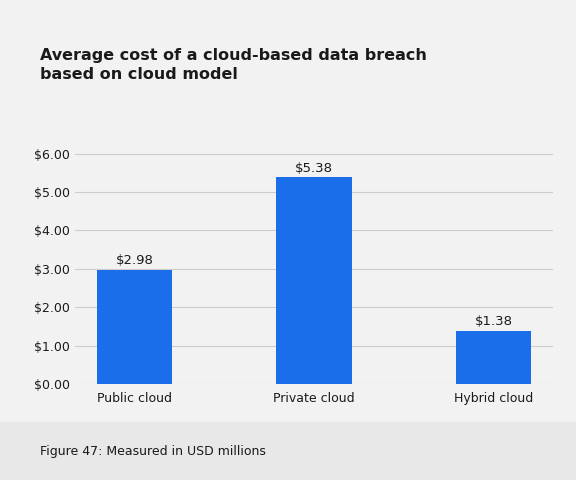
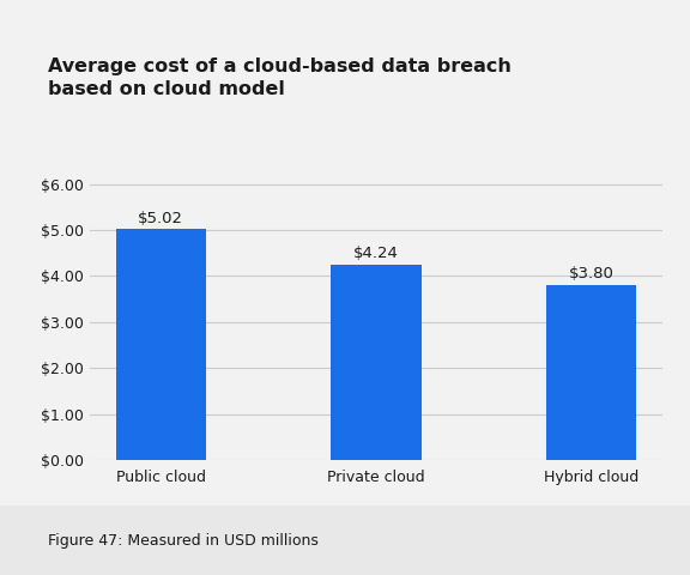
Public cloud: $2.98 -> $5.02
Private cloud: $5.38 -> $4.24
Hybrid cloud: $1.38 -> $3.80
